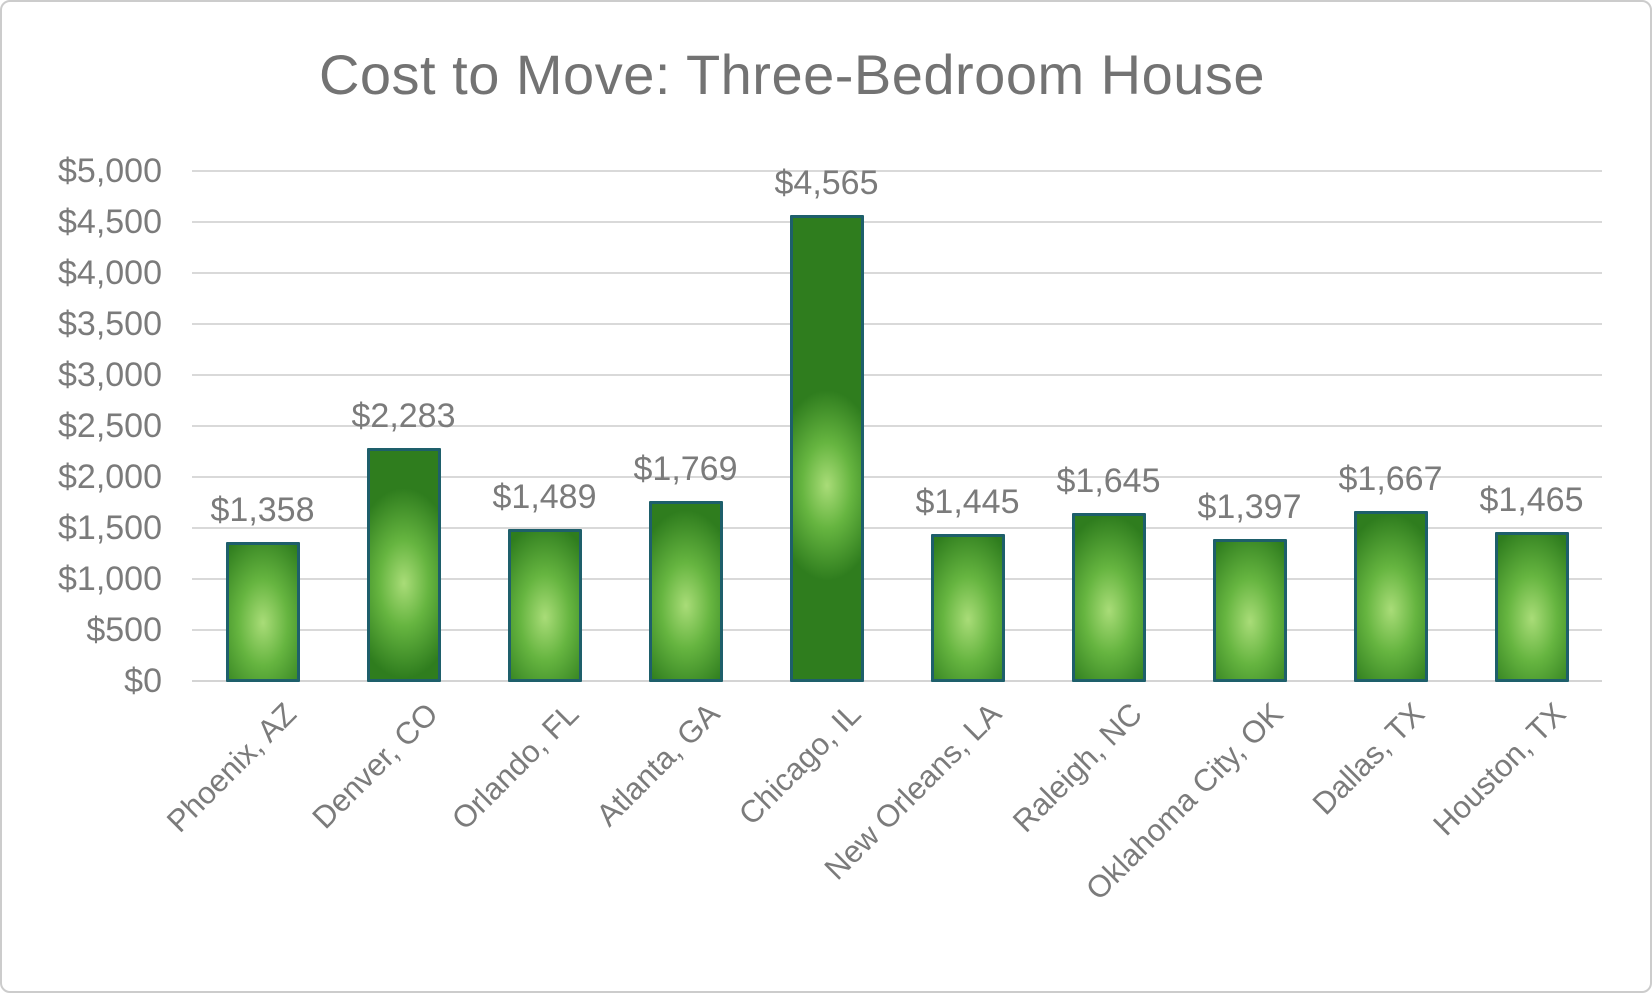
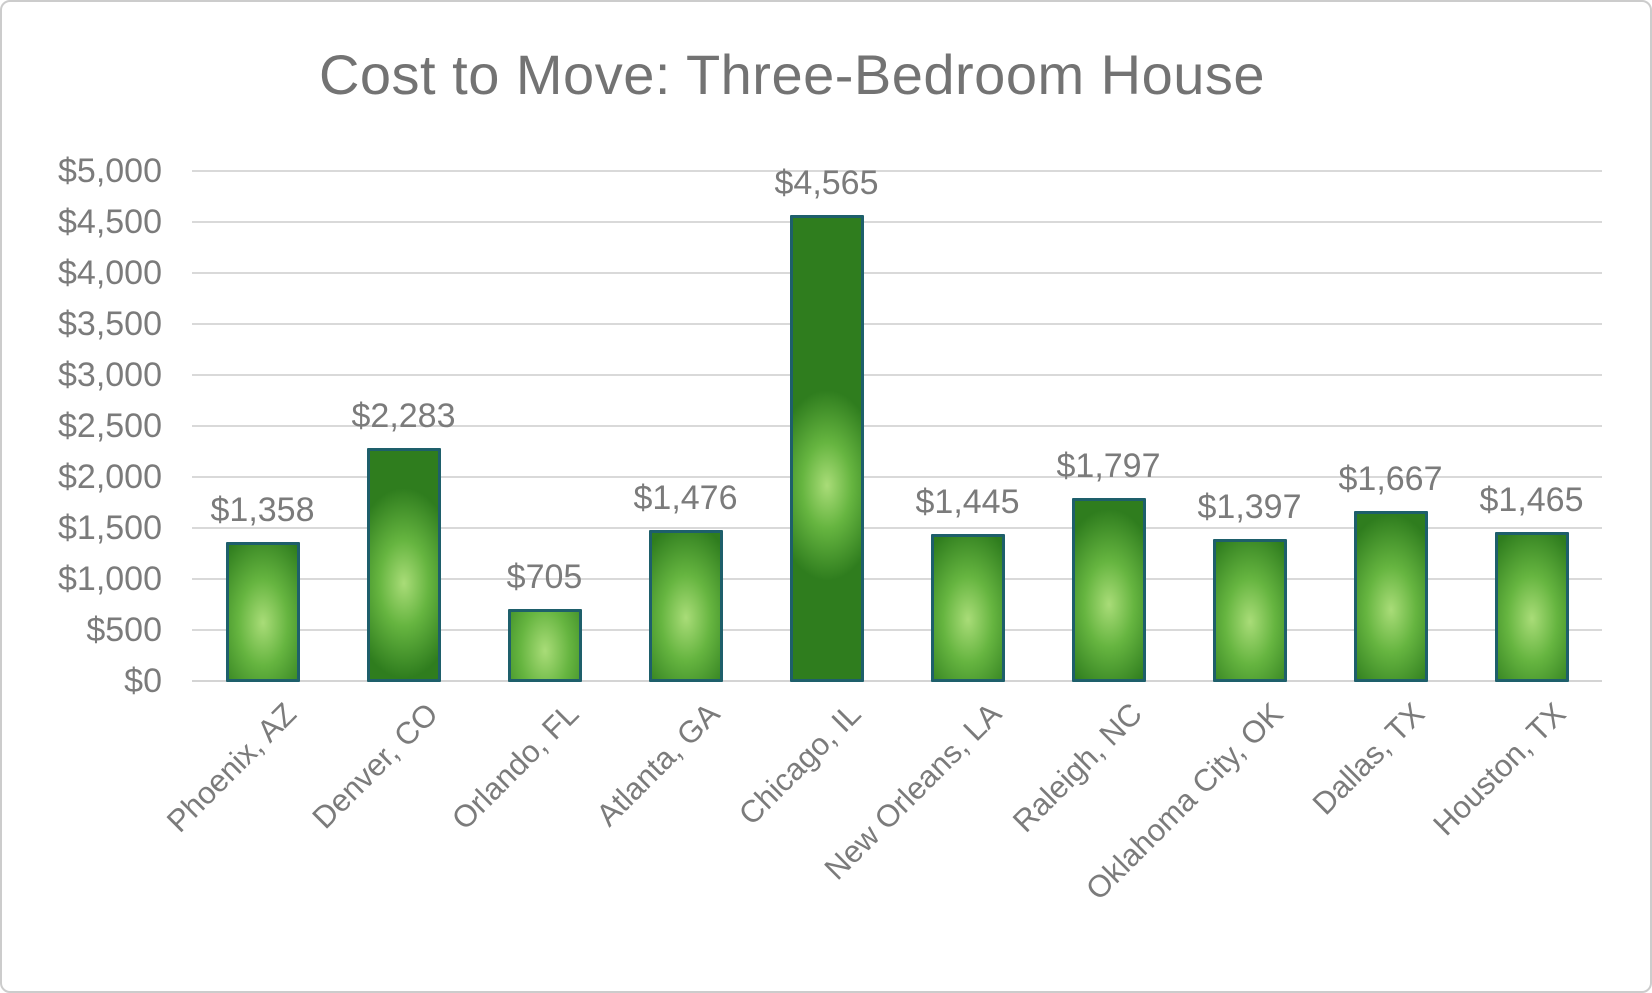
Orlando, FL: $1,489 -> $705
Atlanta, GA: $1,769 -> $1,476
Raleigh, NC: $1,645 -> $1,797
